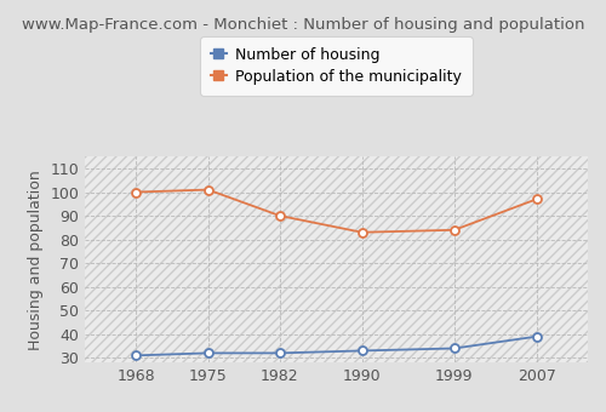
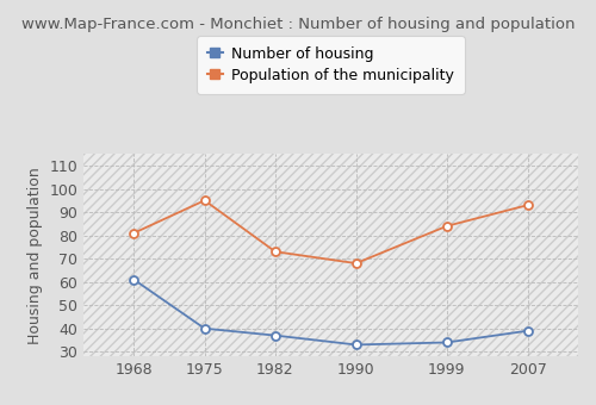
Number of housing/1968: 31 -> 61
Population of the municipality/1968: 100 -> 81
Number of housing/1975: 32 -> 40
Population of the municipality/1975: 101 -> 95
Number of housing/1982: 32 -> 37
Population of the municipality/1982: 90 -> 73
Population of the municipality/1990: 83 -> 68
Population of the municipality/2007: 97 -> 93
